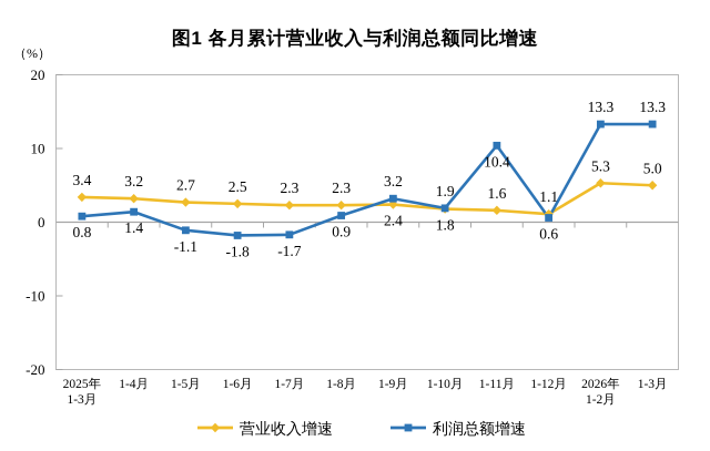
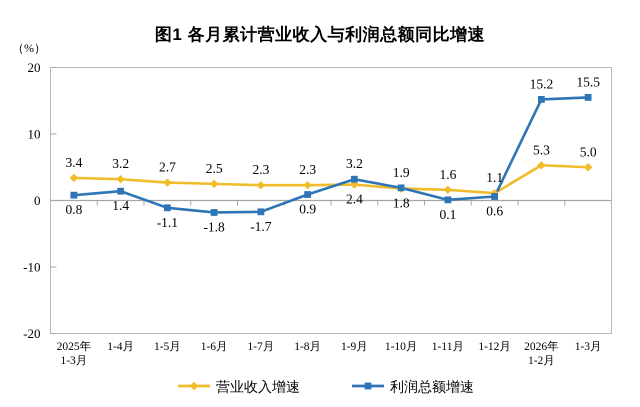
利润总额增速/1-11月: 10.4 -> 0.1
利润总额增速/2026年 1-2月: 13.3 -> 15.2
利润总额增速/1-3月: 13.3 -> 15.5
